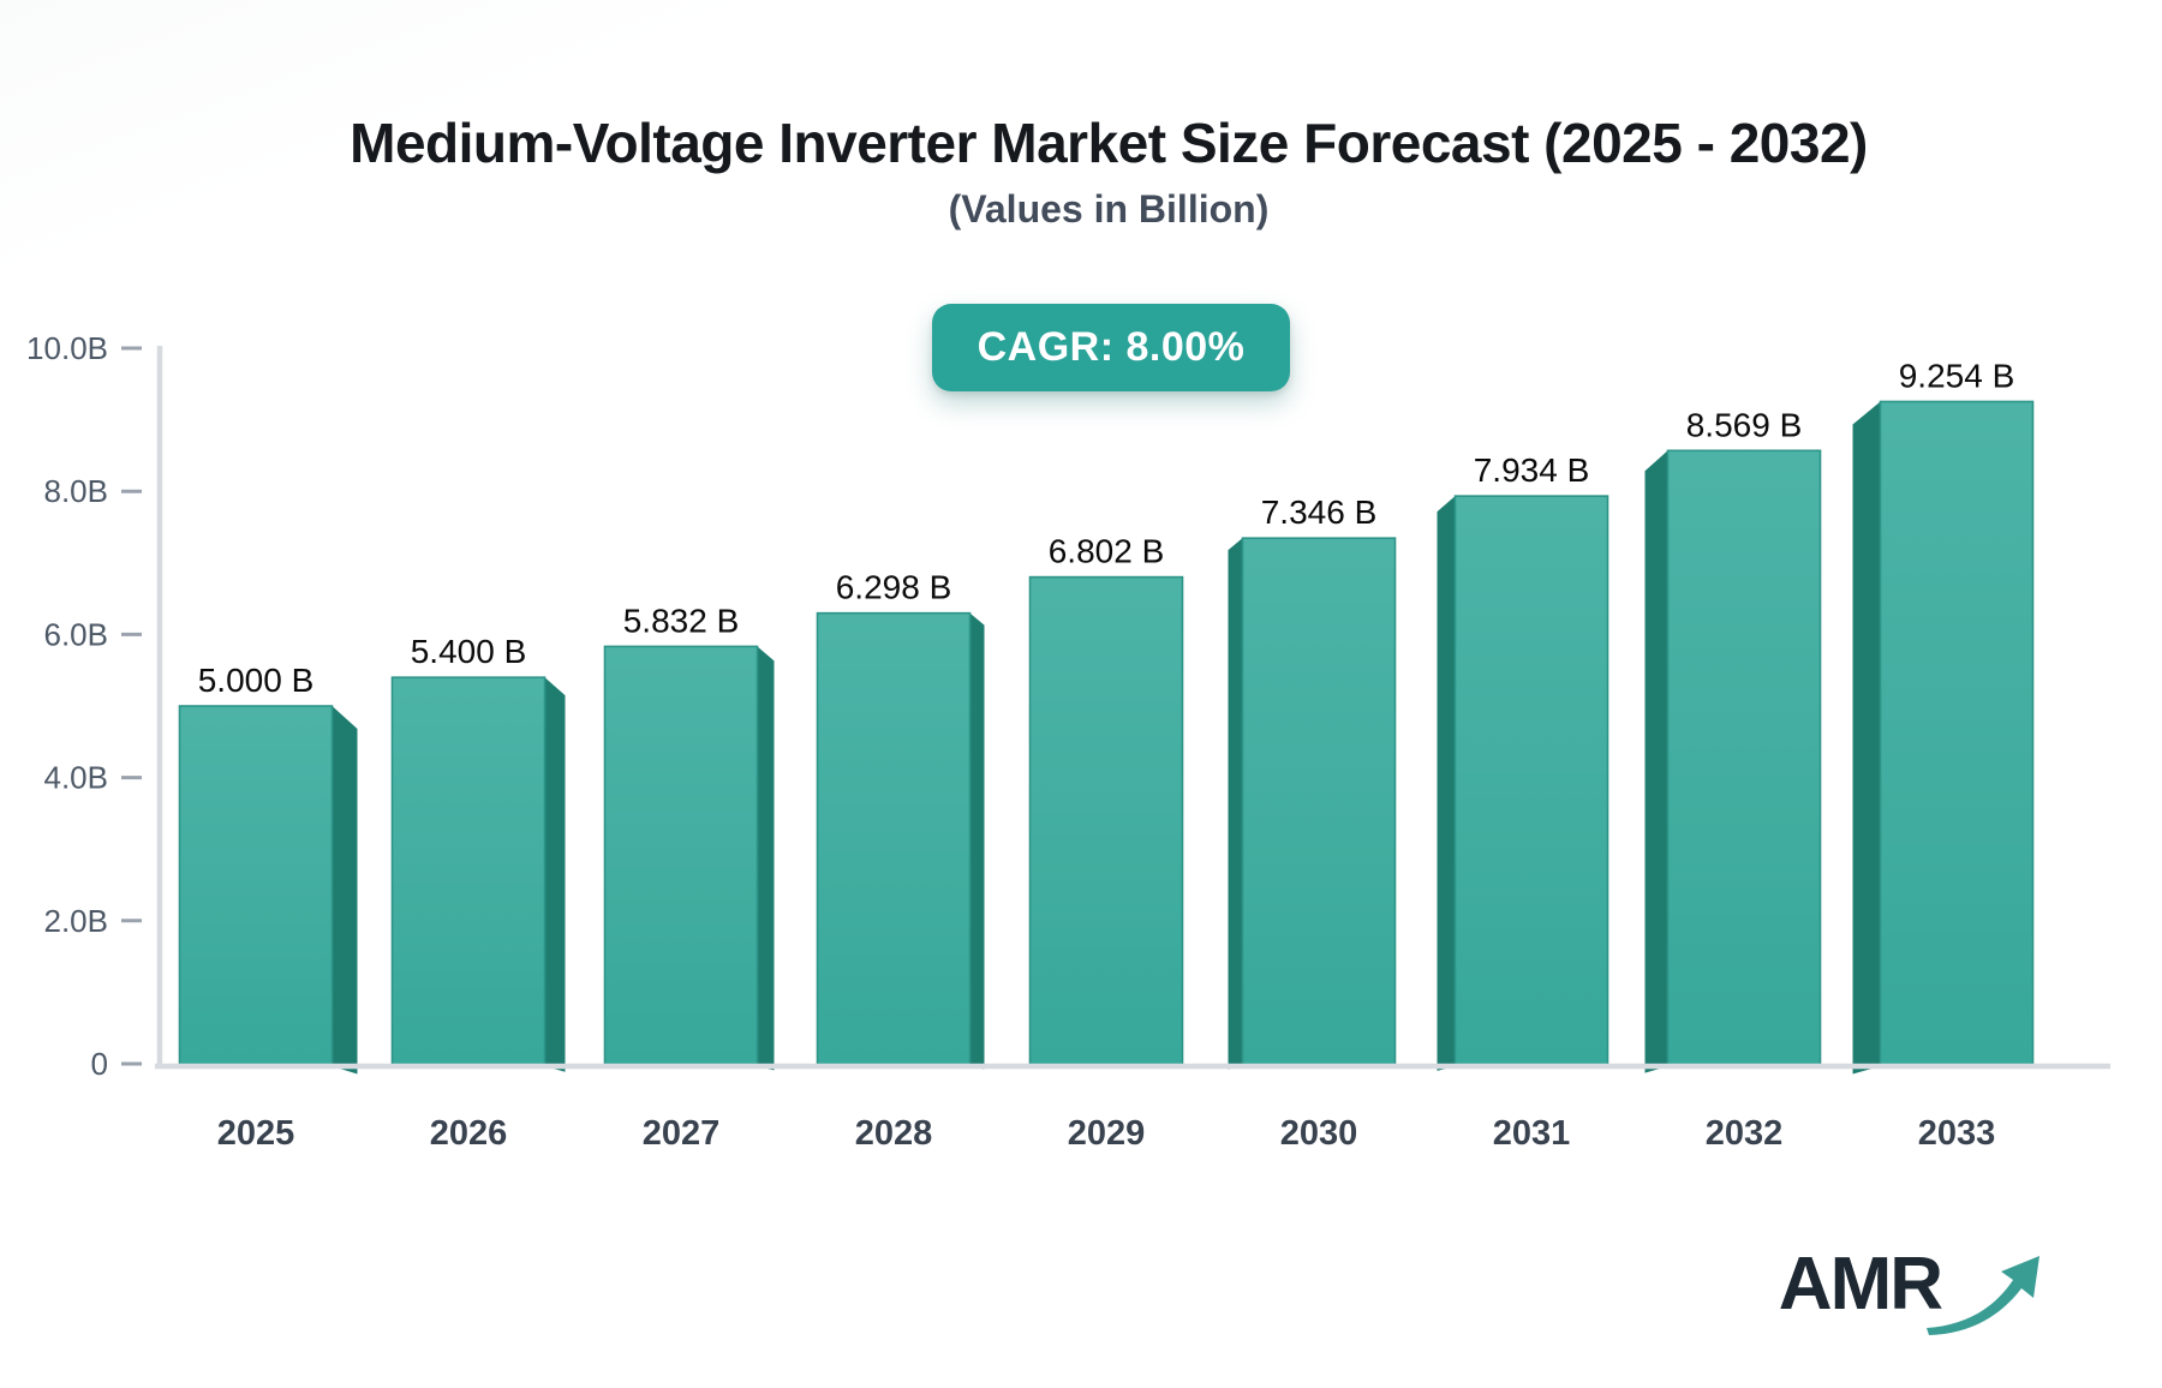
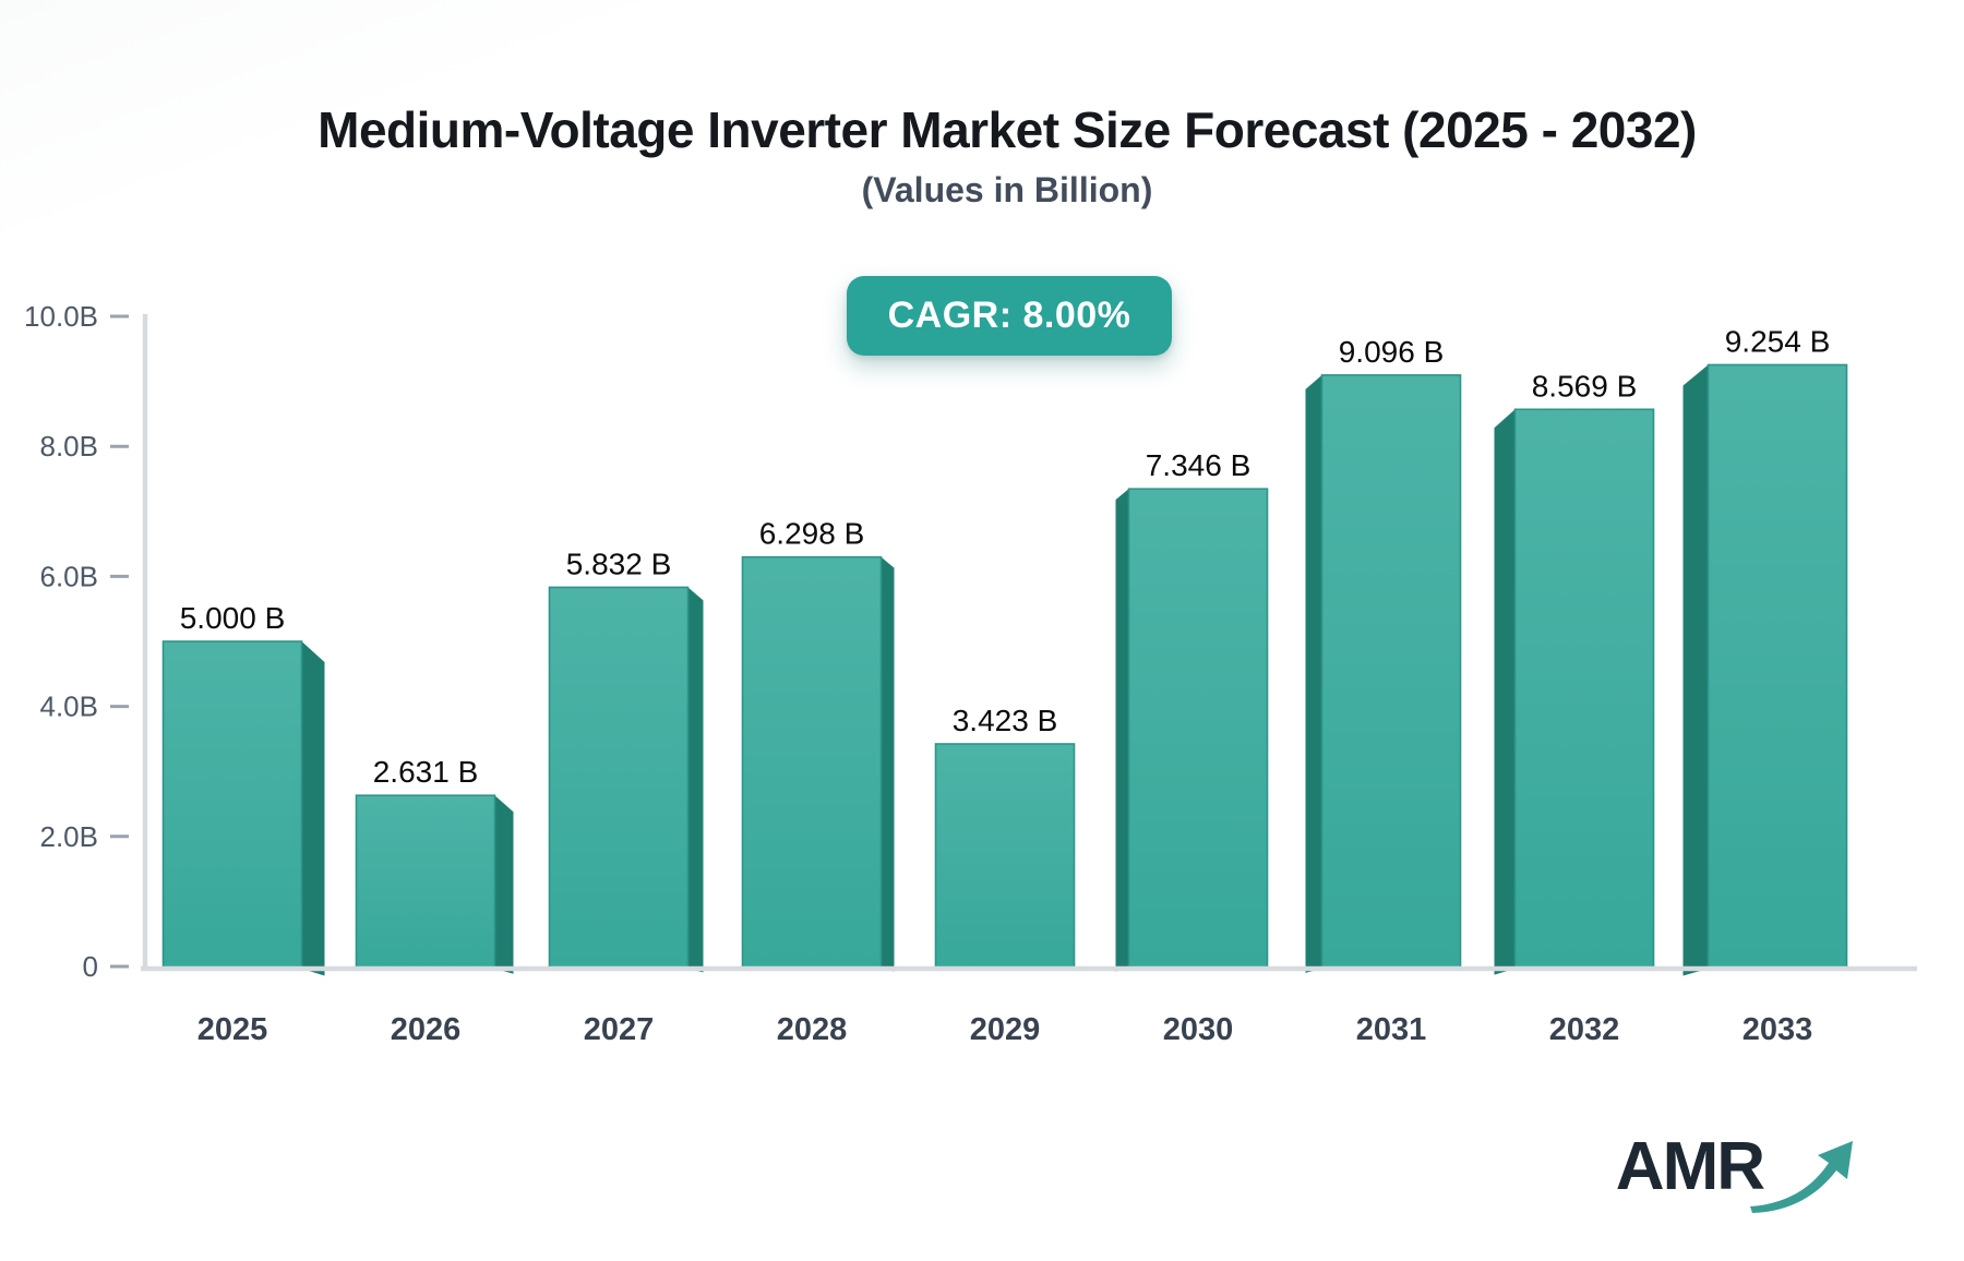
2026: 5.400 -> 2.631
2029: 6.802 -> 3.423
2031: 7.934 -> 9.096
